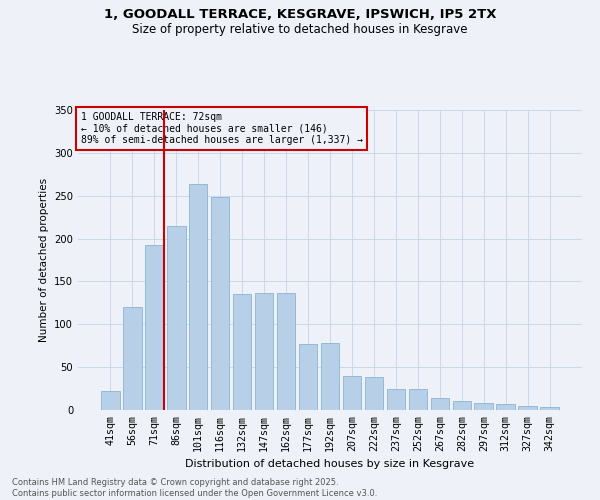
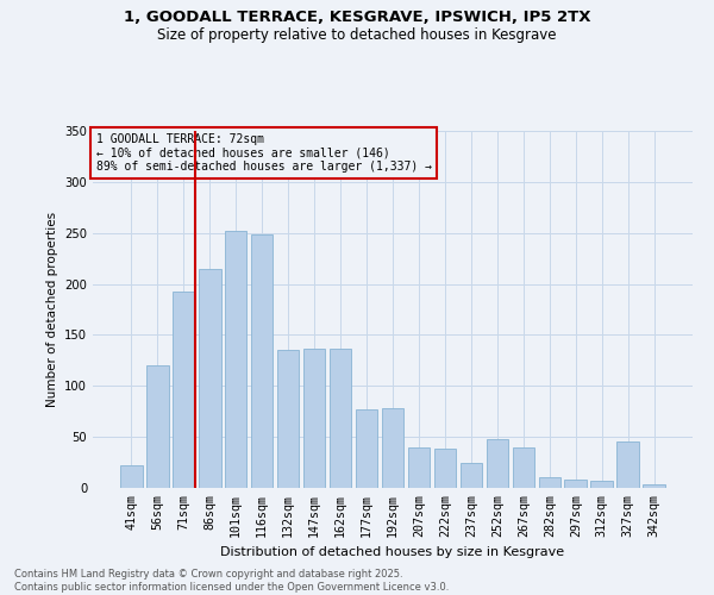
101sqm: 264 -> 252
252sqm: 24 -> 48
267sqm: 14 -> 40
327sqm: 5 -> 46
